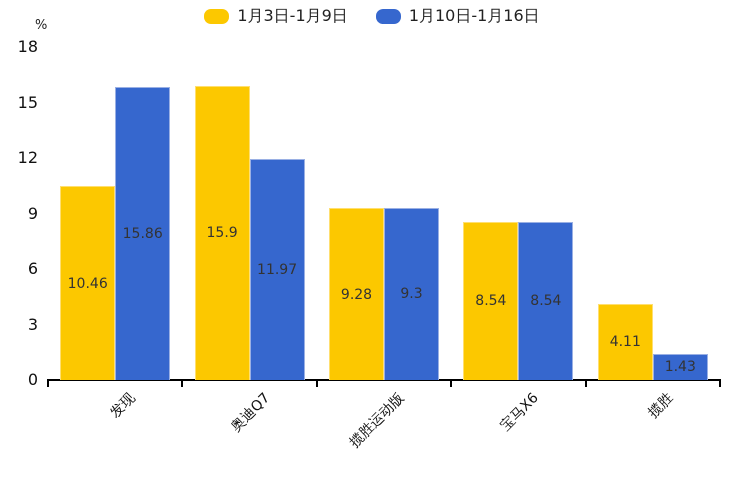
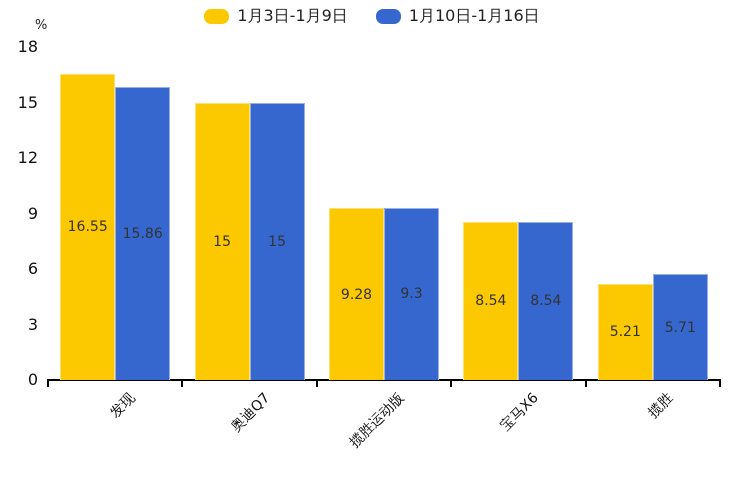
1月3日-1月9日/发现: 10.46 -> 16.55
1月3日-1月9日/奥迪Q7: 15.9 -> 15
1月10日-1月16日/奥迪Q7: 11.97 -> 15
1月3日-1月9日/揽胜: 4.11 -> 5.21
1月10日-1月16日/揽胜: 1.43 -> 5.71
